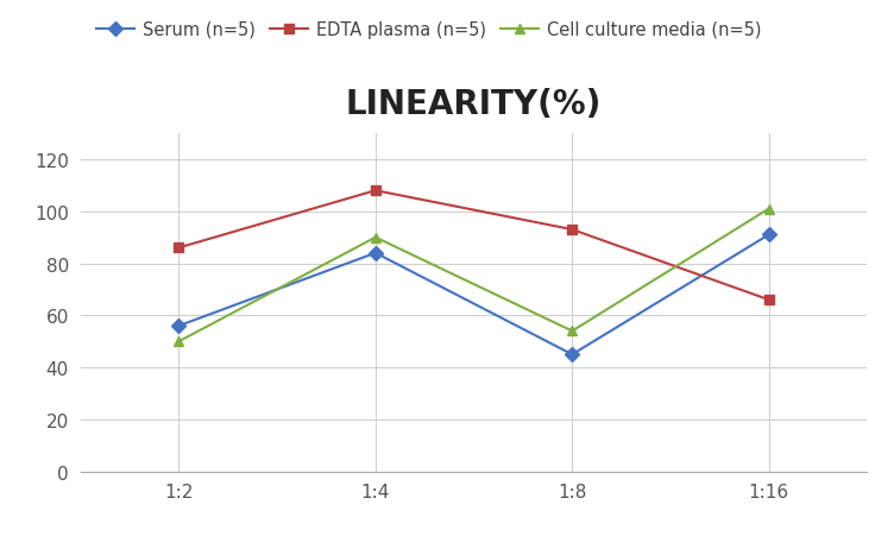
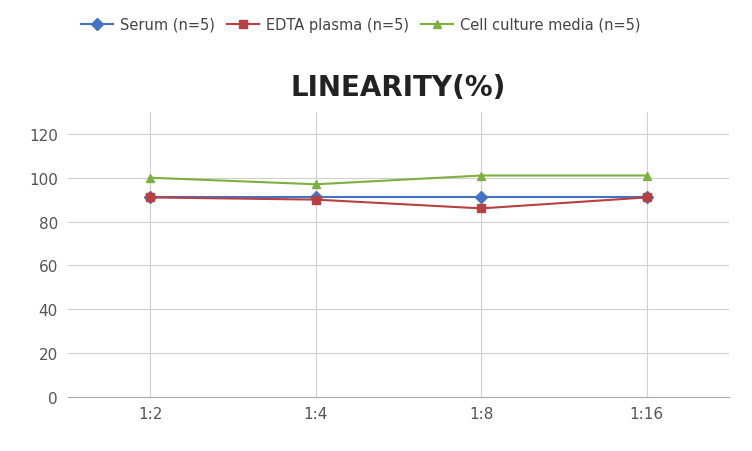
Serum (n=5)/1:2: 56 -> 91
EDTA plasma (n=5)/1:2: 86 -> 91
Cell culture media (n=5)/1:2: 50 -> 100
Serum (n=5)/1:4: 84 -> 91
EDTA plasma (n=5)/1:4: 108 -> 90
Cell culture media (n=5)/1:4: 90 -> 97
Serum (n=5)/1:8: 45 -> 91
EDTA plasma (n=5)/1:8: 93 -> 86
Cell culture media (n=5)/1:8: 54 -> 101
EDTA plasma (n=5)/1:16: 66 -> 91
